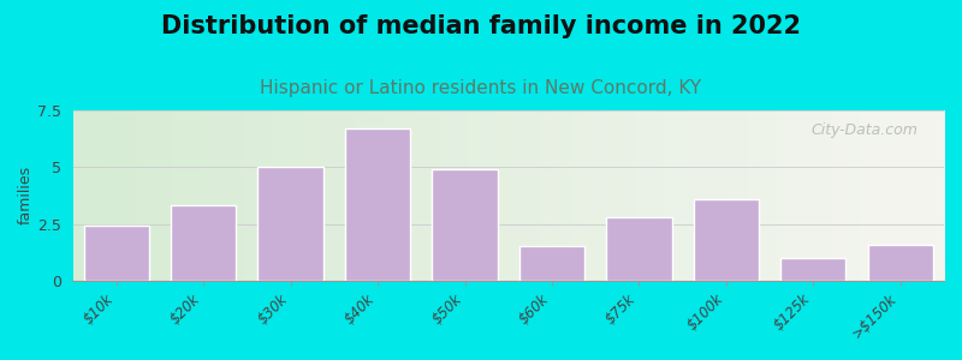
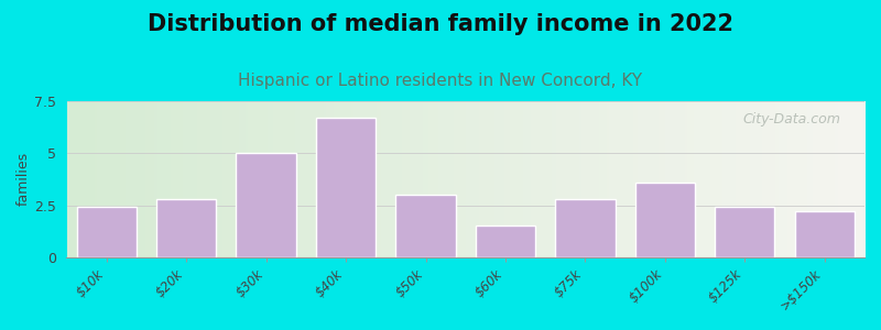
$20k: 3.3 -> 2.8
$50k: 4.9 -> 3.0
$125k: 1.0 -> 2.4
>$150k: 1.6 -> 2.2
